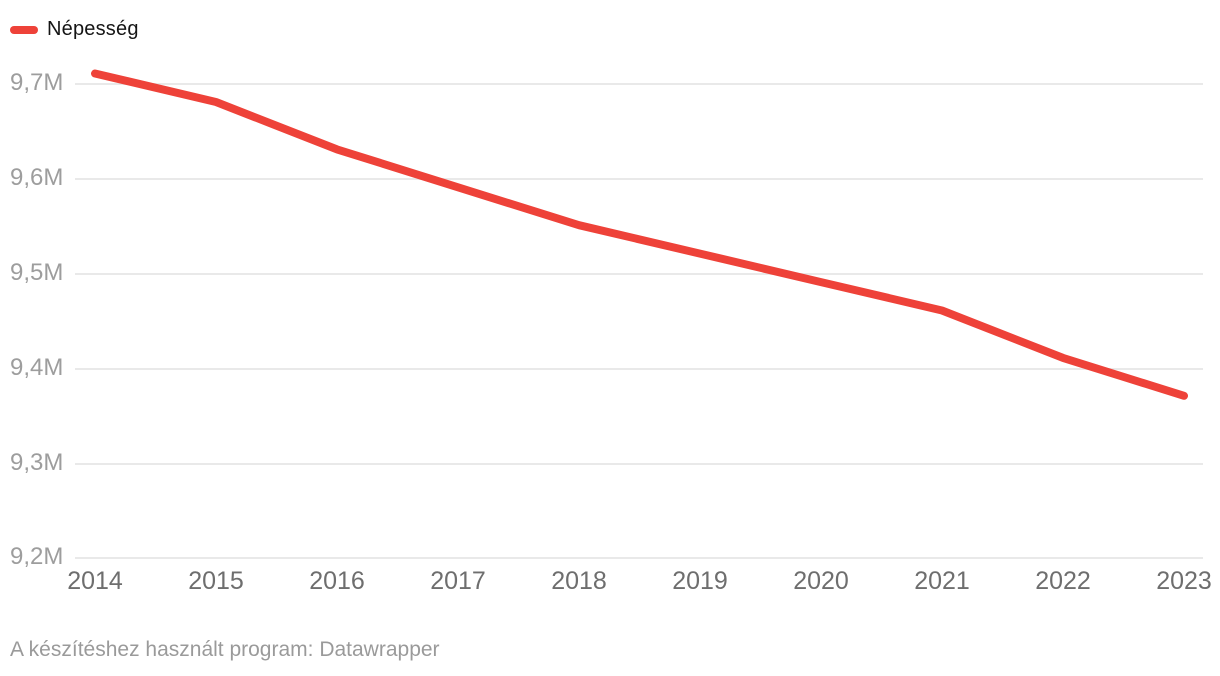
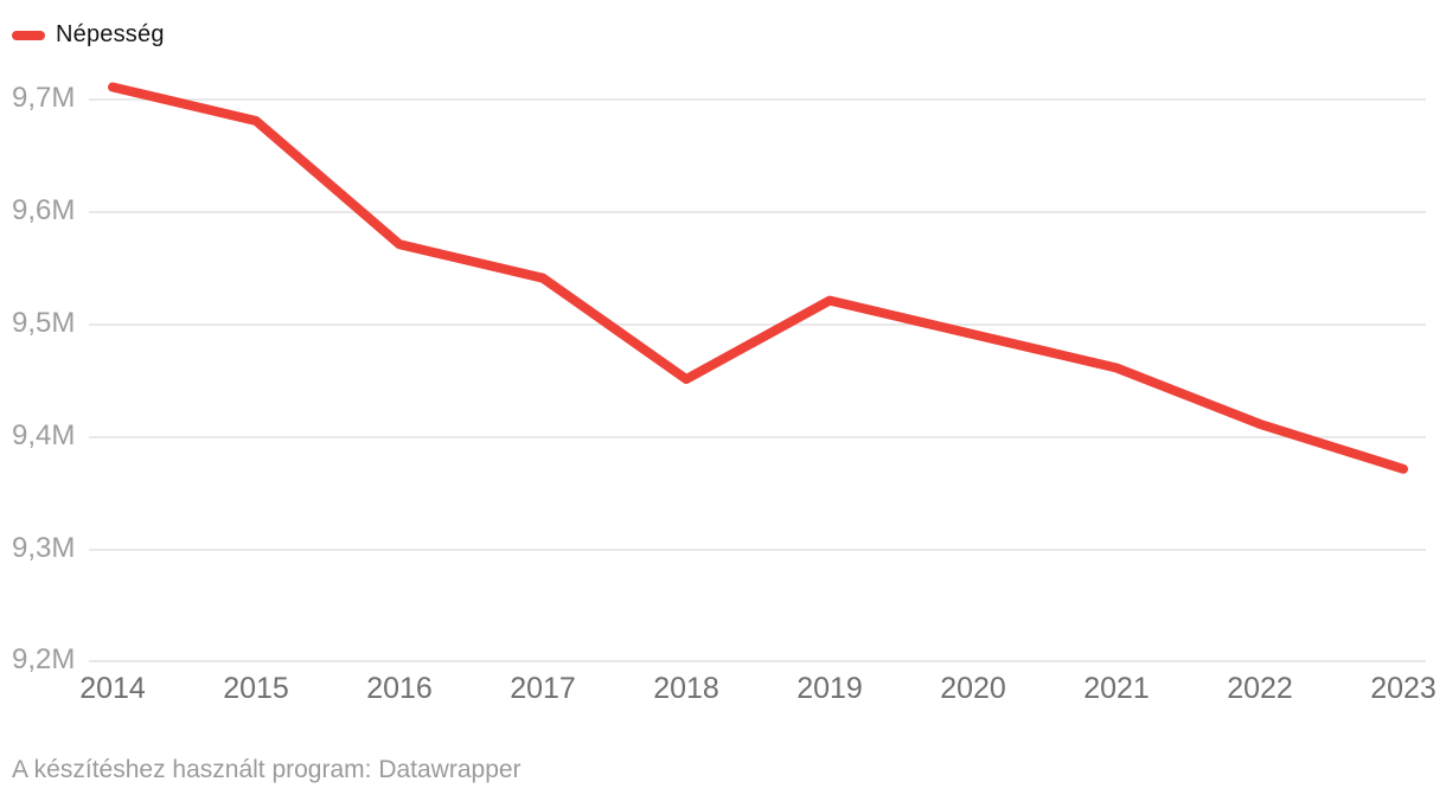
2016: 9,63M -> 9,57M
2017: 9,59M -> 9,54M
2018: 9,55M -> 9,45M
